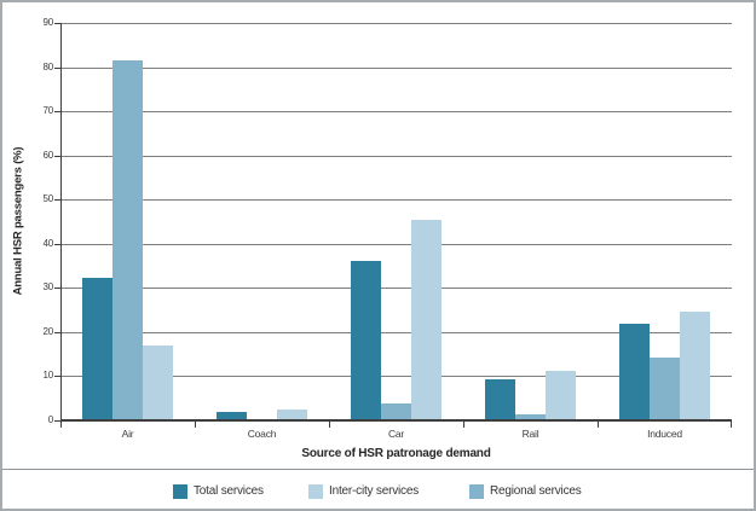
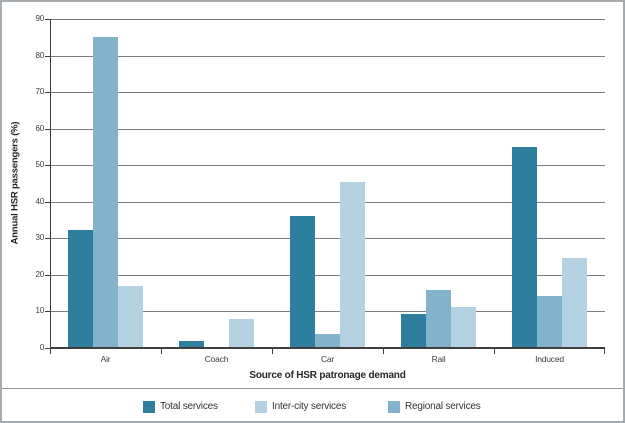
Regional services/Air: 81 -> 85
Inter-city services/Coach: 2 -> 8
Regional services/Rail: 1 -> 16
Total services/Induced: 22 -> 55
